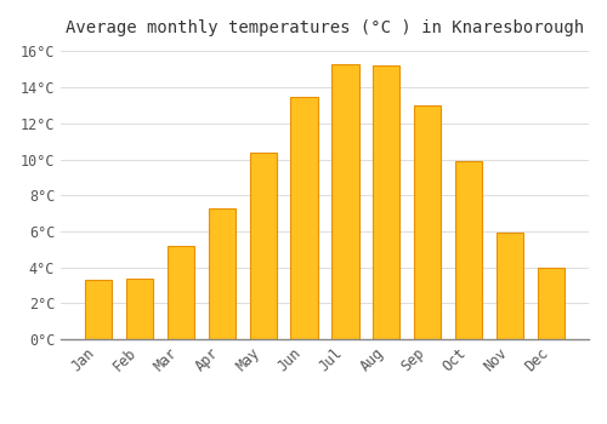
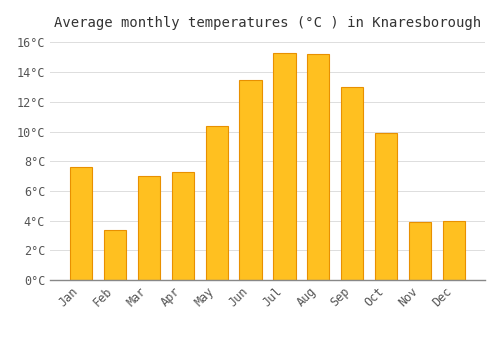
Jan: 3.3°C -> 7.6°C
Mar: 5.2°C -> 7.0°C
Nov: 5.9°C -> 3.9°C
